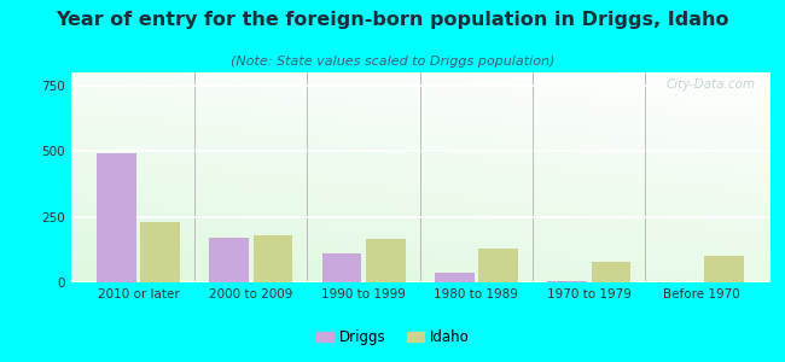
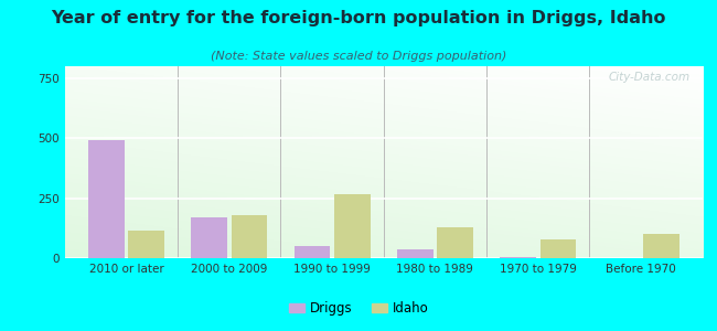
Idaho/2010 or later: 230 -> 115
Driggs/1990 to 1999: 110 -> 50
Idaho/1990 to 1999: 165 -> 265
